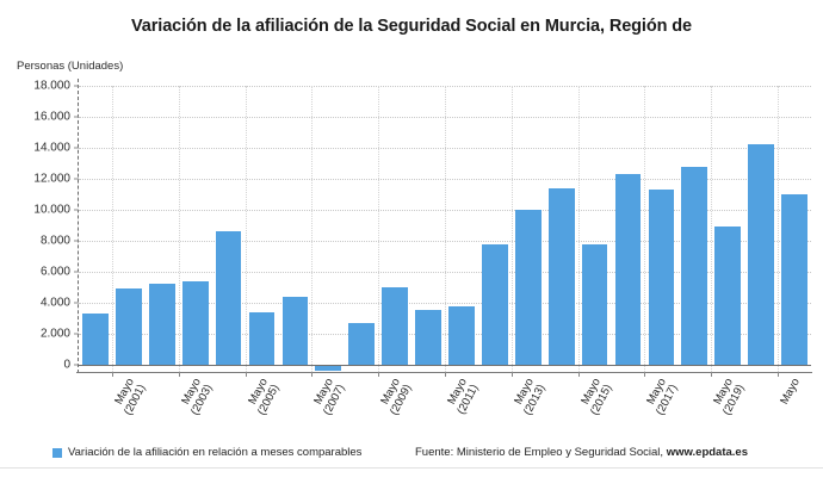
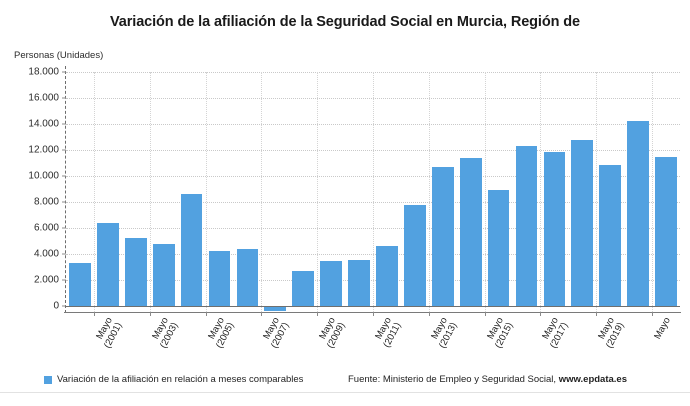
Mayo (2001): 4900 -> 6400
Mayo (2003): 5400 -> 4800
Mayo (2005): 3400 -> 4200
Mayo (2009): 5000 -> 3500
Mayo (2011): 3800 -> 4600
Mayo (2013): 10000 -> 10700
Mayo (2015): 7800 -> 9000
Mayo (2017): 11300 -> 11800
Mayo (2019): 8900 -> 10800
Mayo: 11000 -> 11500
